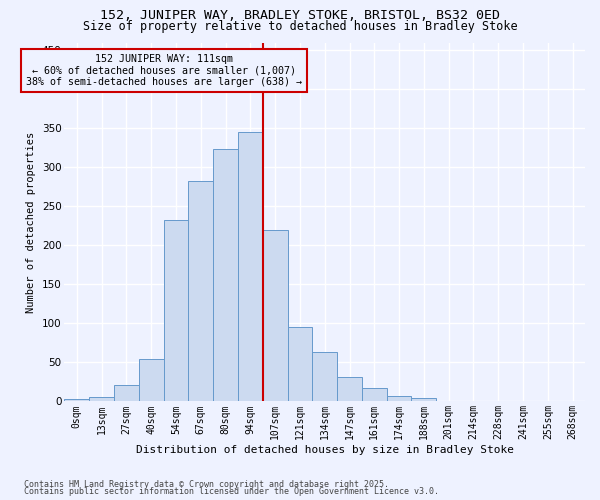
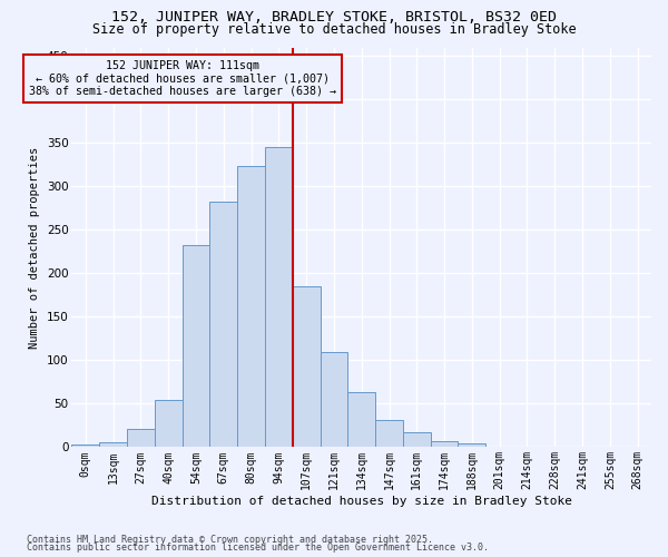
107sqm: 220 -> 185
121sqm: 96 -> 110
